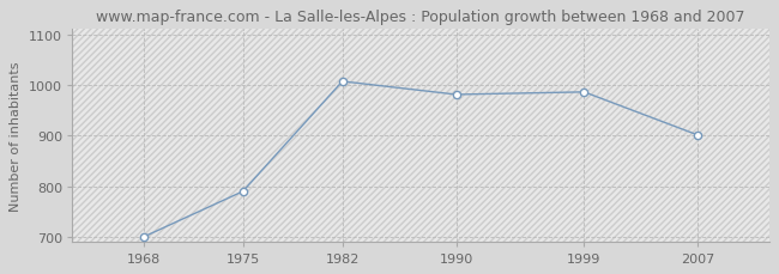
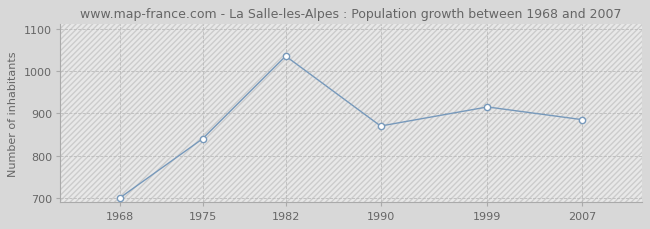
1975: 790 -> 840
1982: 1007 -> 1035
1990: 981 -> 870
1999: 986 -> 915
2007: 901 -> 885
